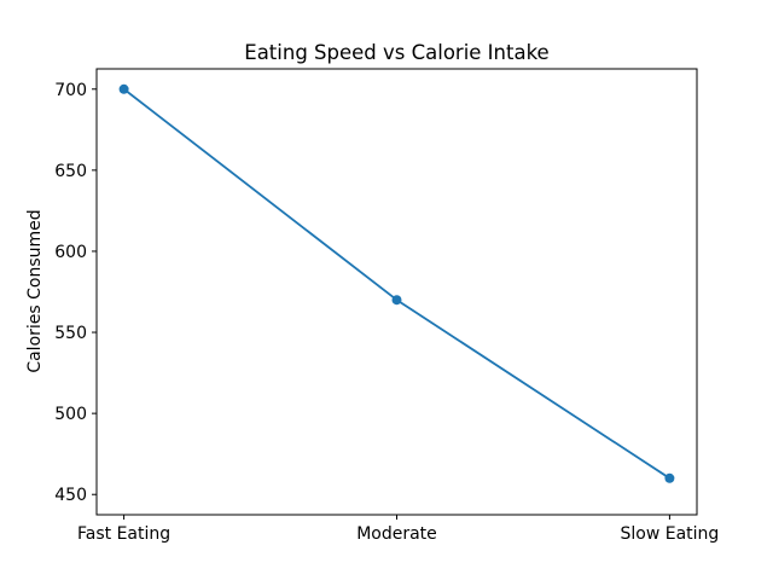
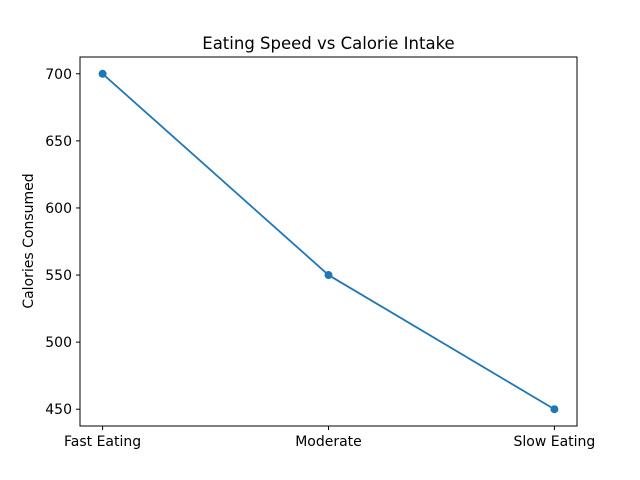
Moderate: 570 -> 550
Slow Eating: 460 -> 450
